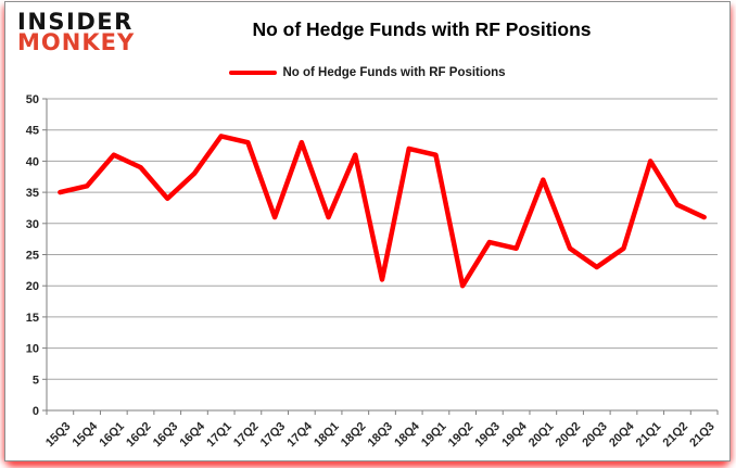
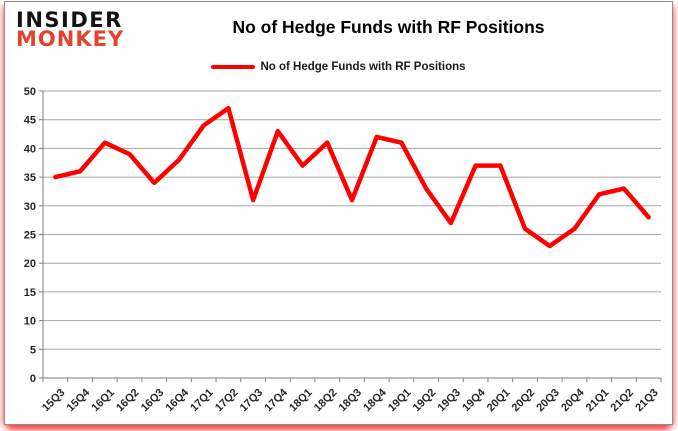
17Q2: 43 -> 47
18Q1: 31 -> 37
18Q3: 21 -> 31
19Q2: 20 -> 33
19Q4: 26 -> 37
21Q1: 40 -> 32
21Q3: 31 -> 28
